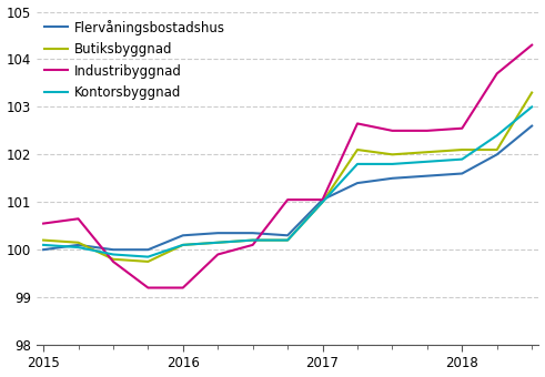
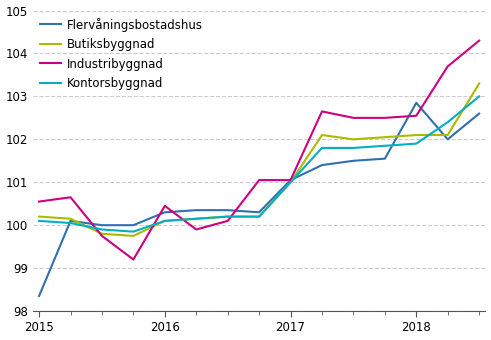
Flervåningsbostadshus/2015: 100.00 -> 98.35
Industribyggnad/2016: 99.20 -> 100.45
Flervåningsbostadshus/2018: 101.60 -> 102.85
